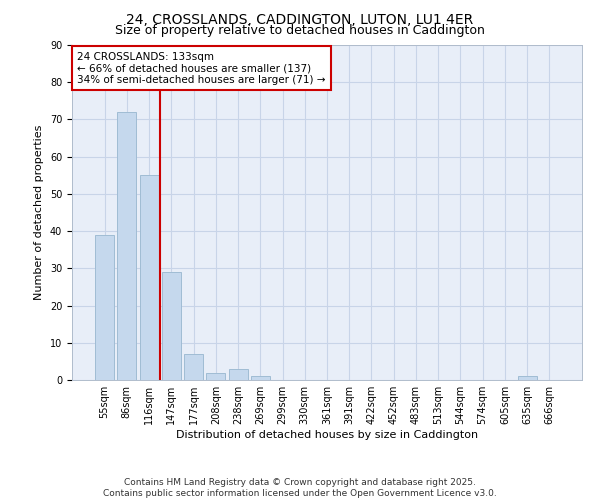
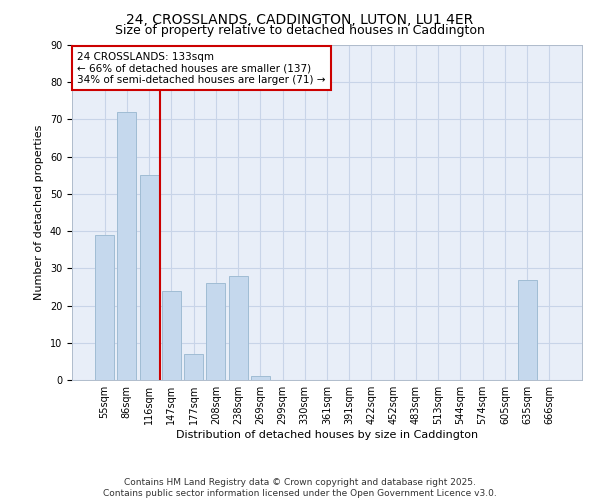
147sqm: 29 -> 24
208sqm: 2 -> 26
238sqm: 3 -> 28
635sqm: 1 -> 27
